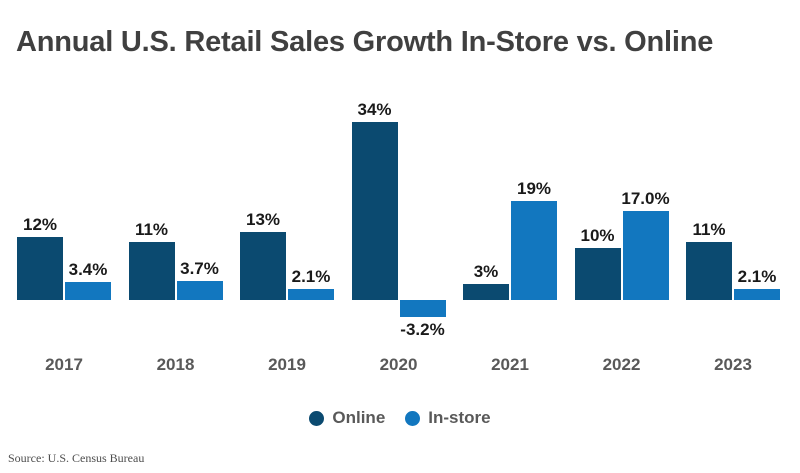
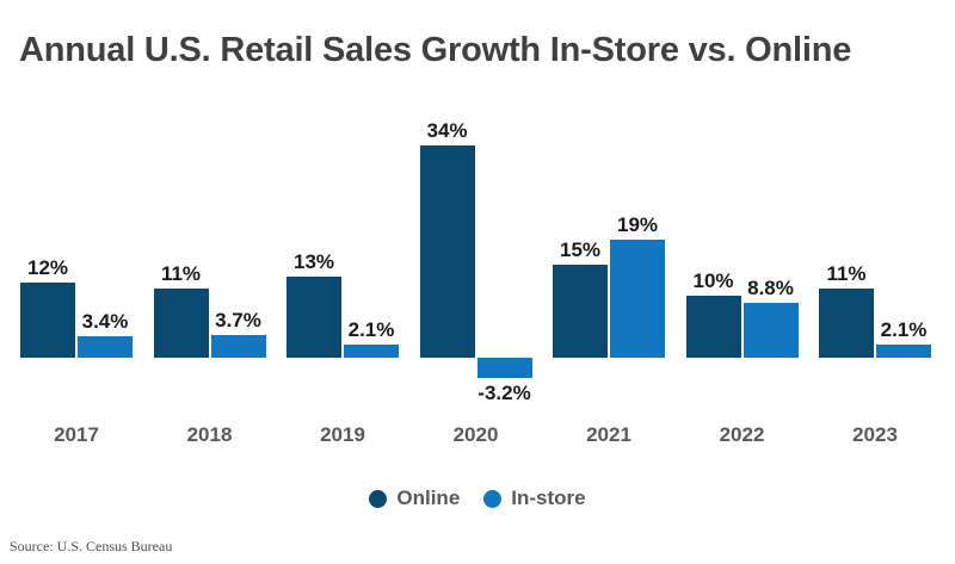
Online/2021: 3% -> 15%
In-store/2022: 17.0% -> 8.8%
